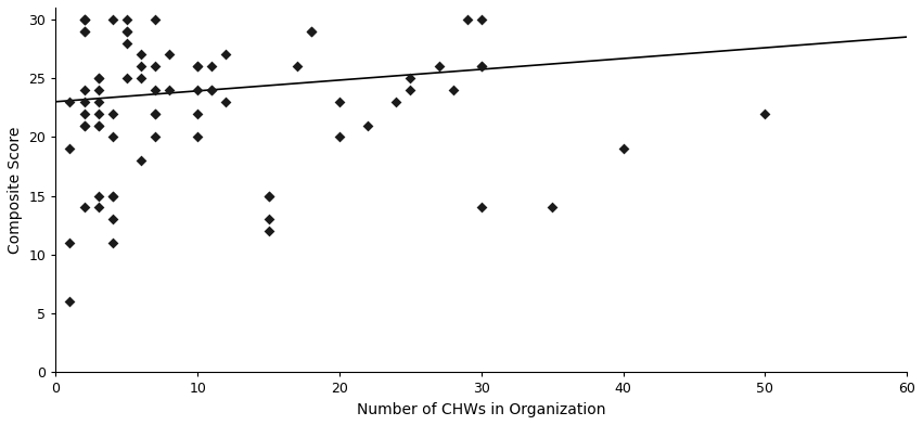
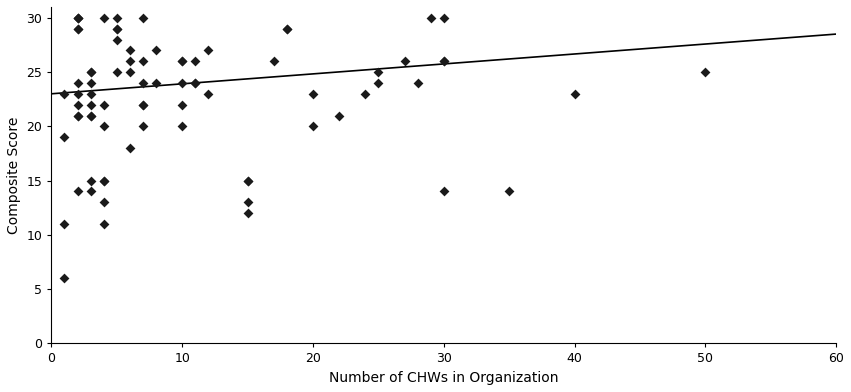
40: 19 -> 23
50: 22 -> 25
